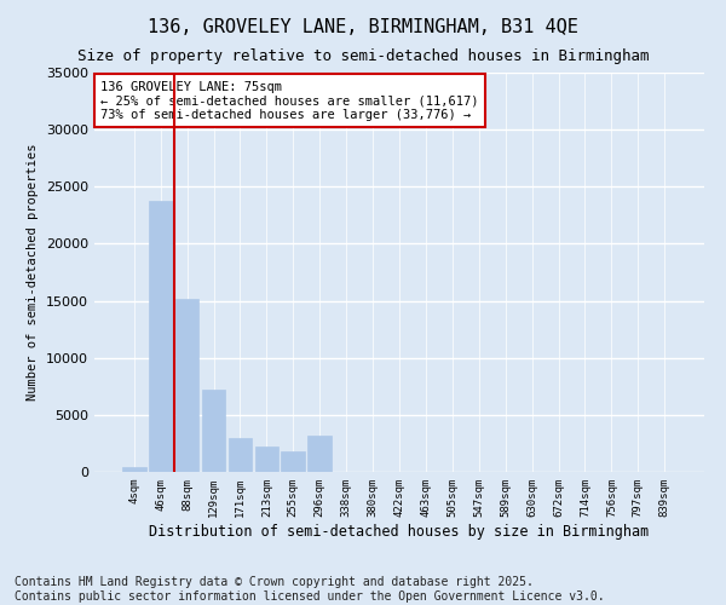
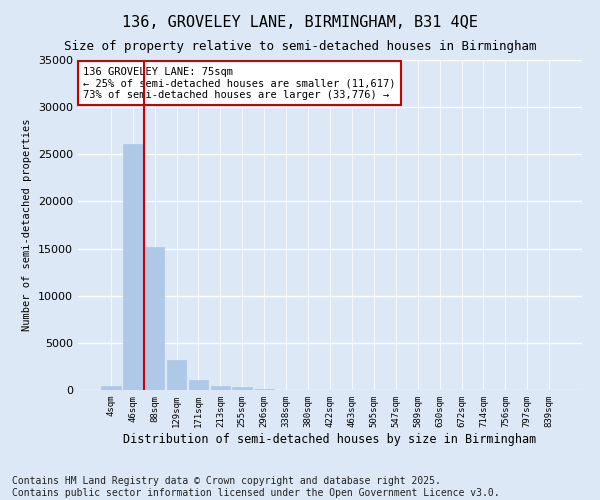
46sqm: 23800 -> 26100
129sqm: 7200 -> 3200
171sqm: 3000 -> 1100
213sqm: 2200 -> 400
255sqm: 1800 -> 300
296sqm: 3200 -> 100
